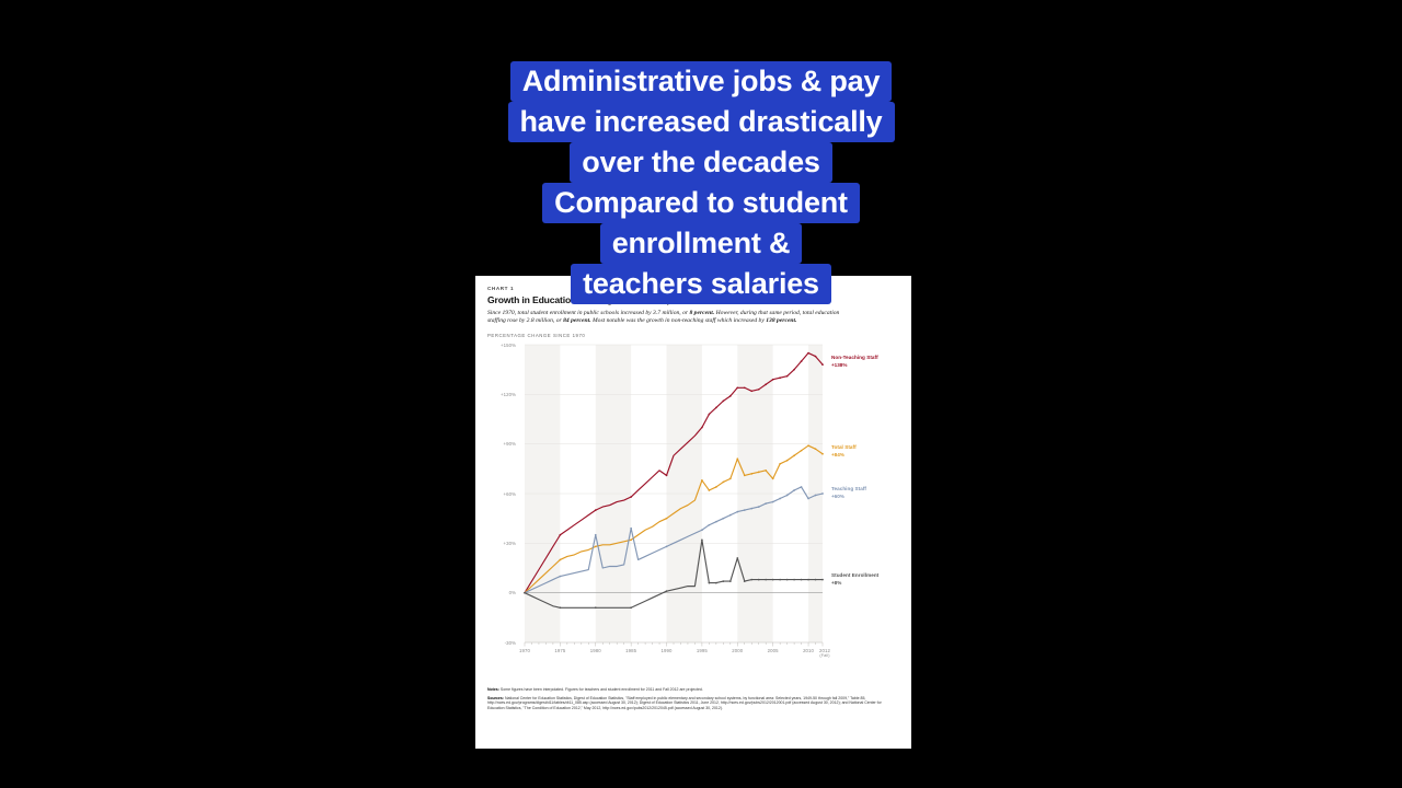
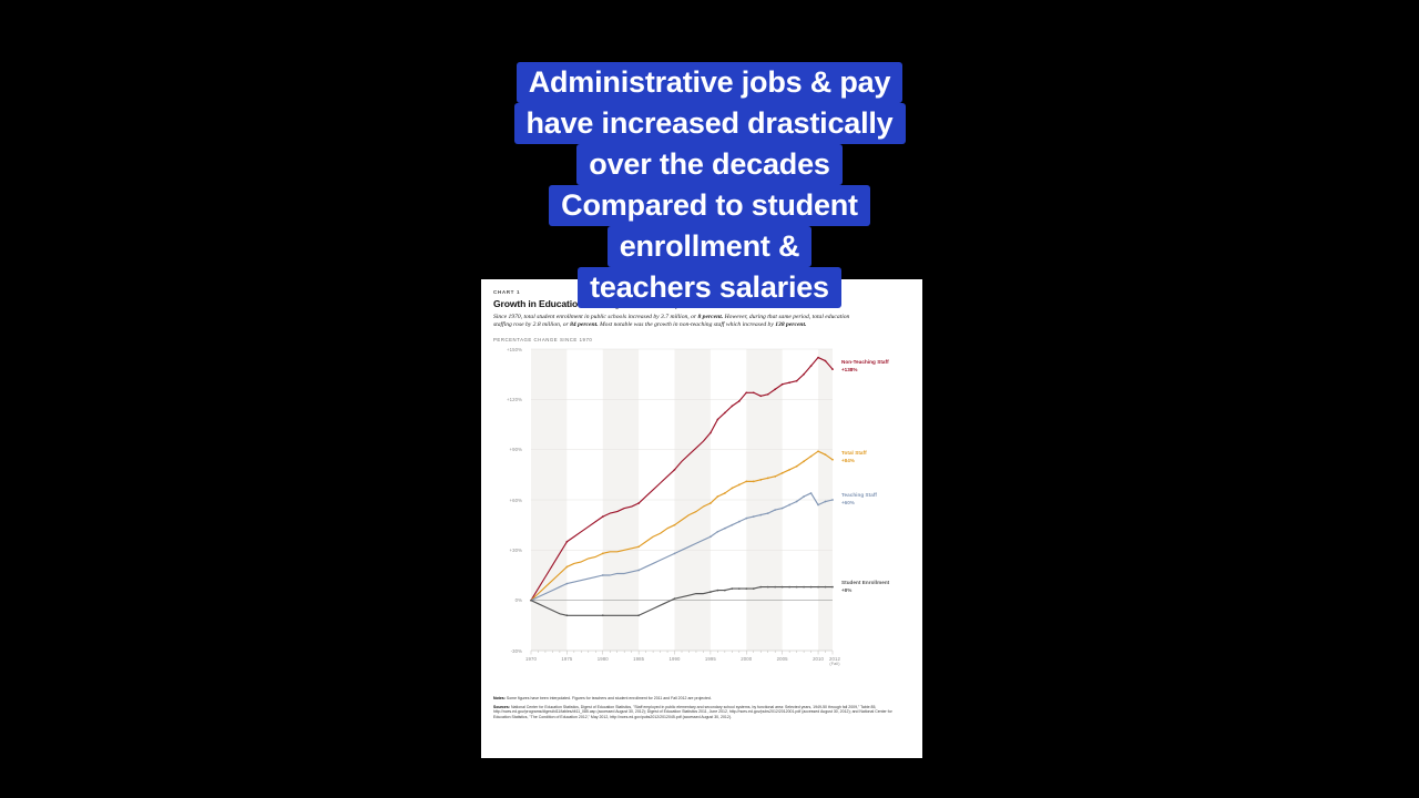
Teaching Staff/1980: 35% -> 15%
Teaching Staff/1985: 39% -> 18%
Non-Teaching Staff/1990: 71% -> 78%
Total Staff/1995: 68% -> 58%
Student Enrollment/1995: 32% -> 5%
Total Staff/2000: 81% -> 71%
Student Enrollment/2000: 21% -> 7%
Total Staff/2005: 69% -> 76%
